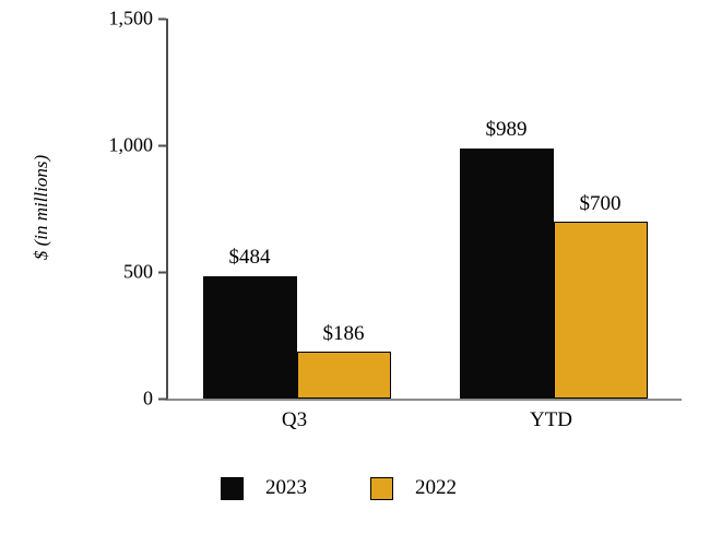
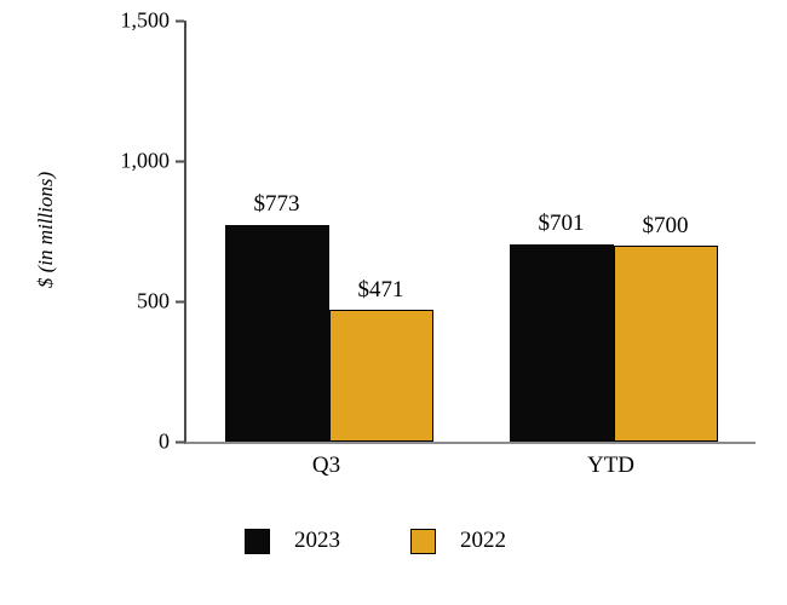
2023/Q3: $484 -> $773
2022/Q3: $186 -> $471
2023/YTD: $989 -> $701
